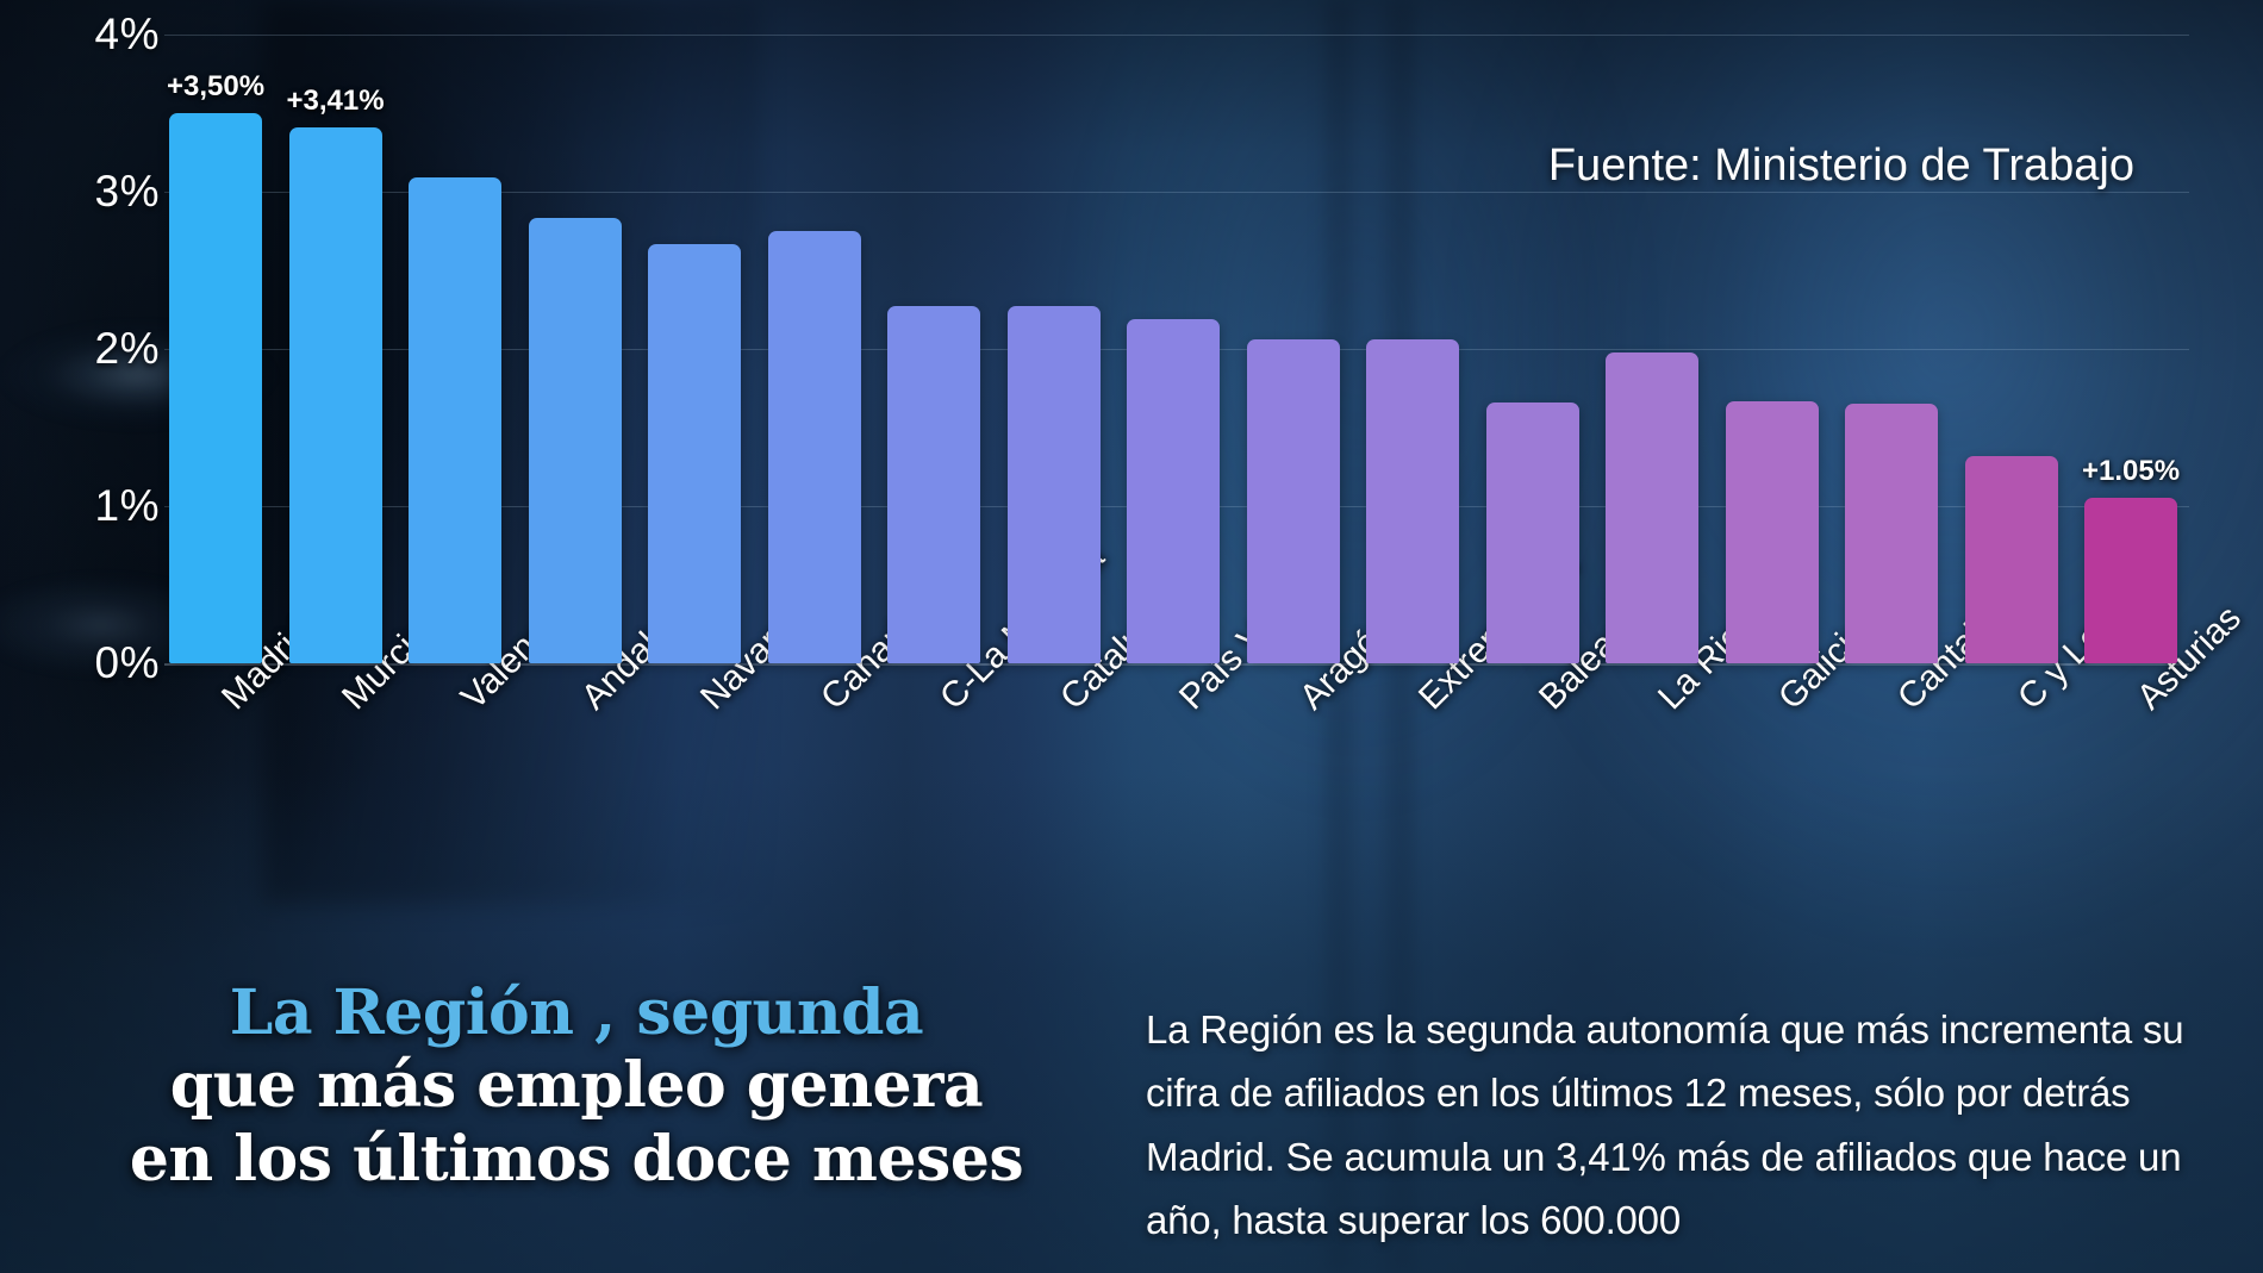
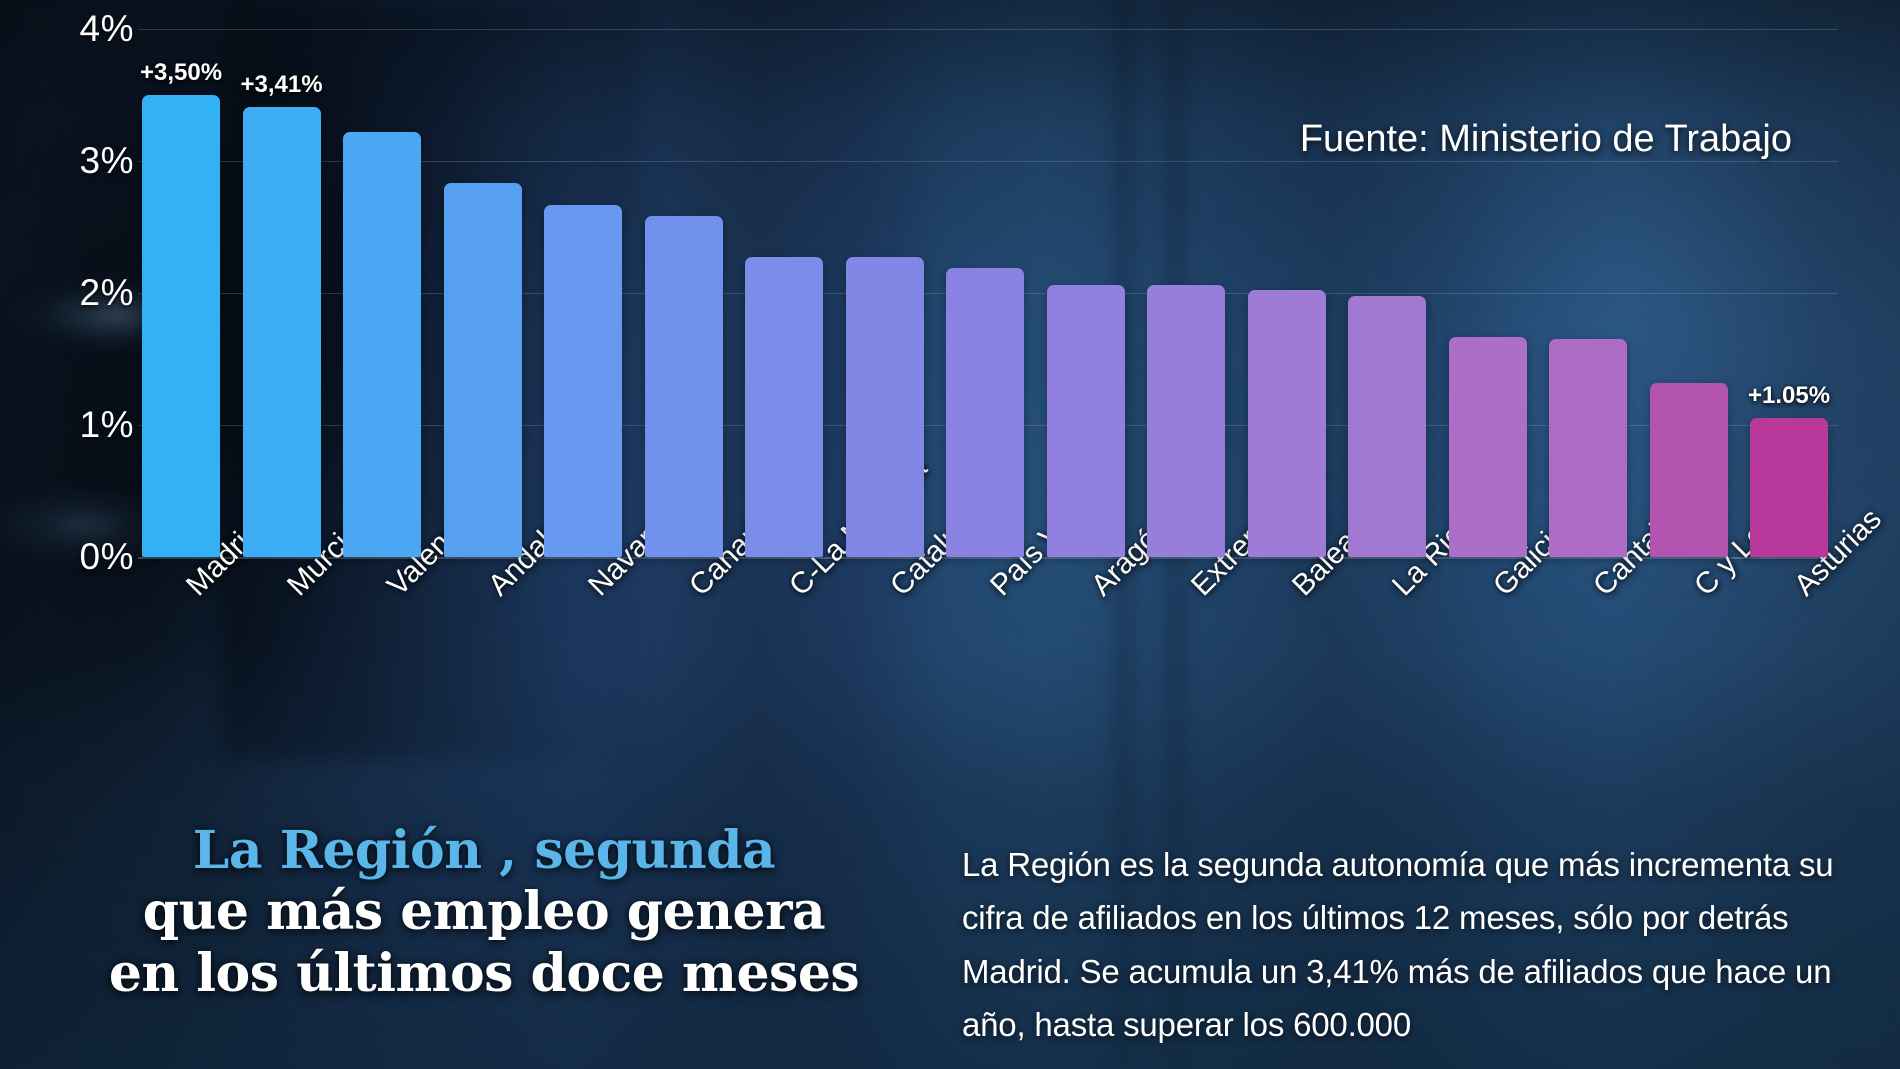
Valencia: 3.09% -> 3.22%
Canarias: 2.75% -> 2.58%
Baleares: 1.66% -> 2.02%
